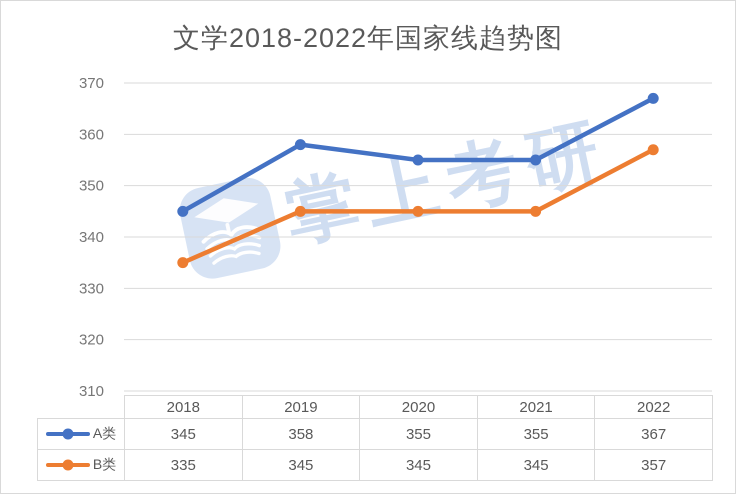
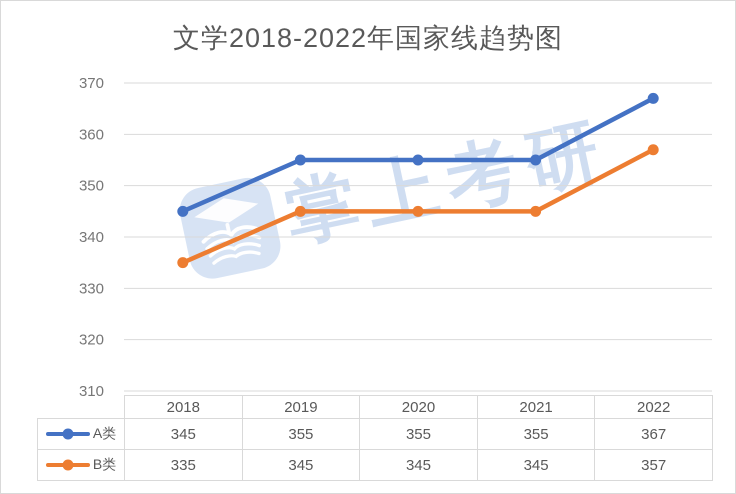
A类/2019: 358 -> 355
